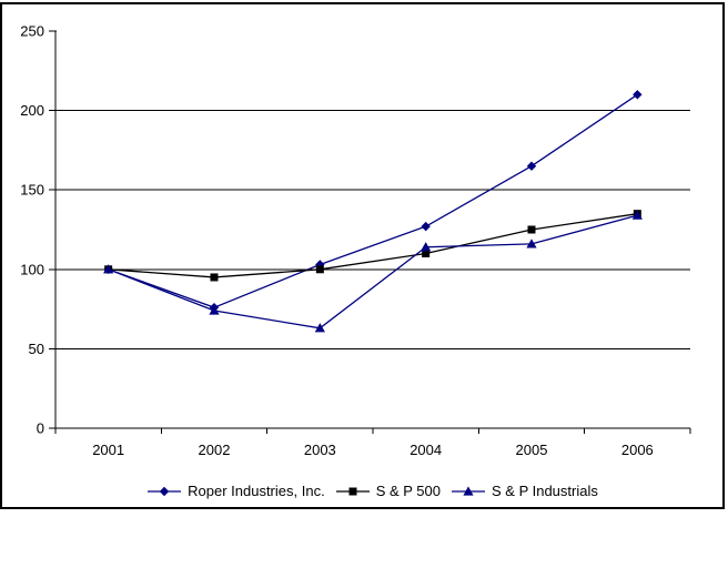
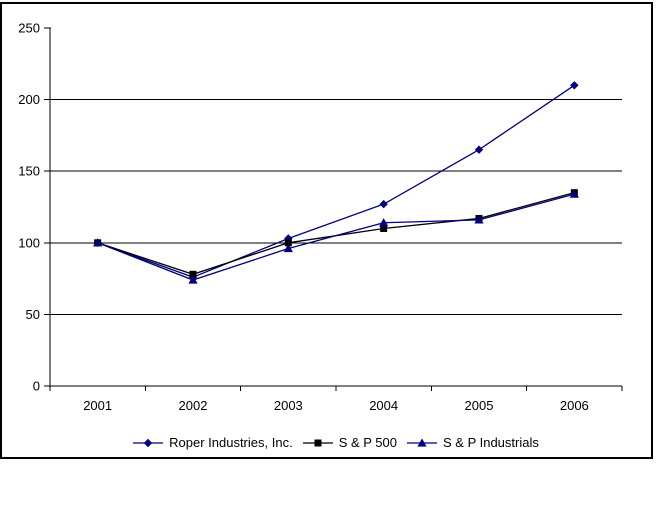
S & P 500/2002: 95 -> 78
S & P Industrials/2003: 63 -> 96
S & P 500/2005: 125 -> 117
